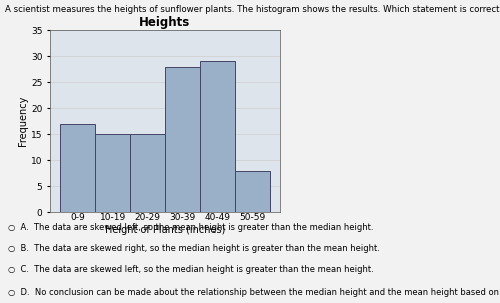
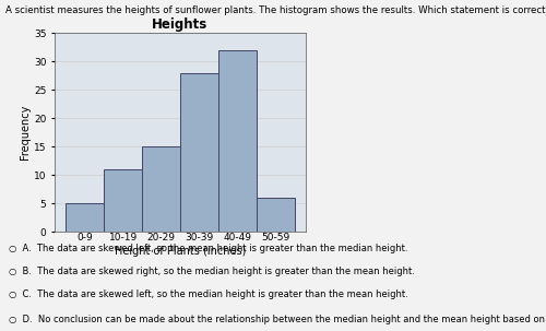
0-9: 17 -> 5
10-19: 15 -> 11
40-49: 29 -> 32
50-59: 8 -> 6
